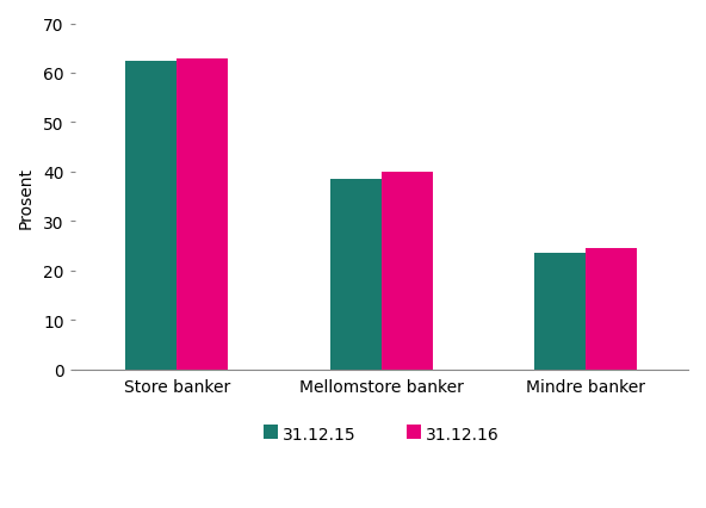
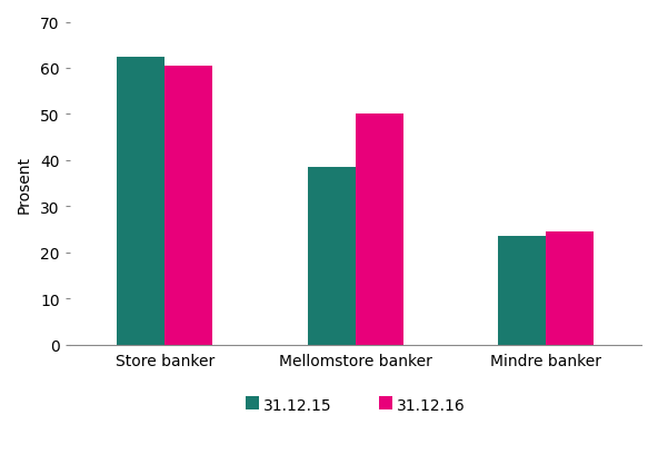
31.12.16/Store banker: 63.0 -> 60.5
31.12.16/Mellomstore banker: 40.0 -> 50.0
